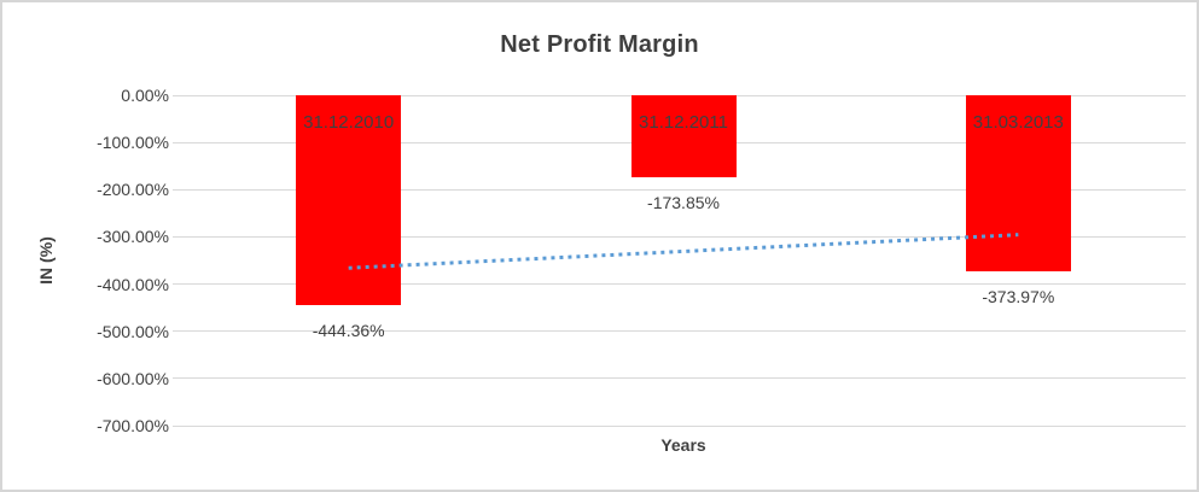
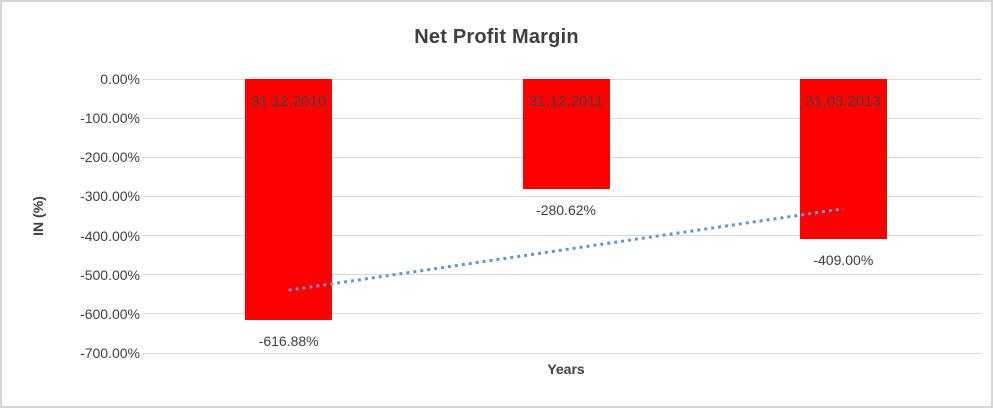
31.12.2010: -444.36% -> -616.88%
31.12.2011: -173.85% -> -280.62%
31.03.2013: -373.97% -> -409.00%
